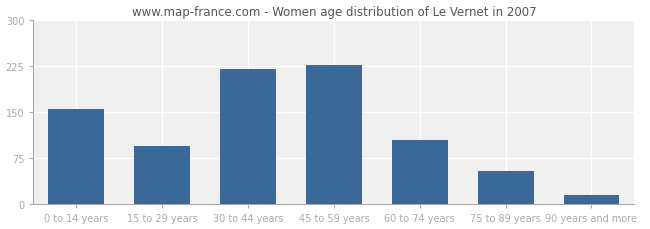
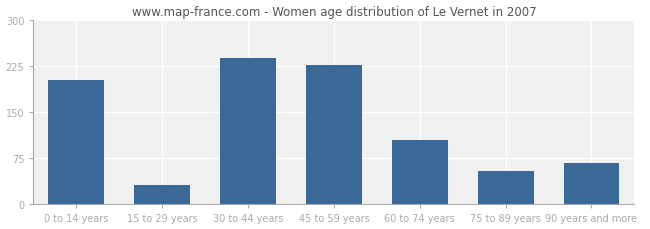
0 to 14 years: 155 -> 202
15 to 29 years: 95 -> 32
30 to 44 years: 220 -> 238
90 years and more: 15 -> 68
